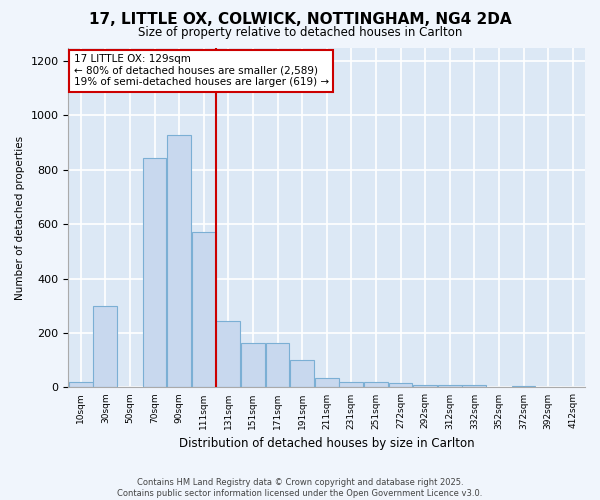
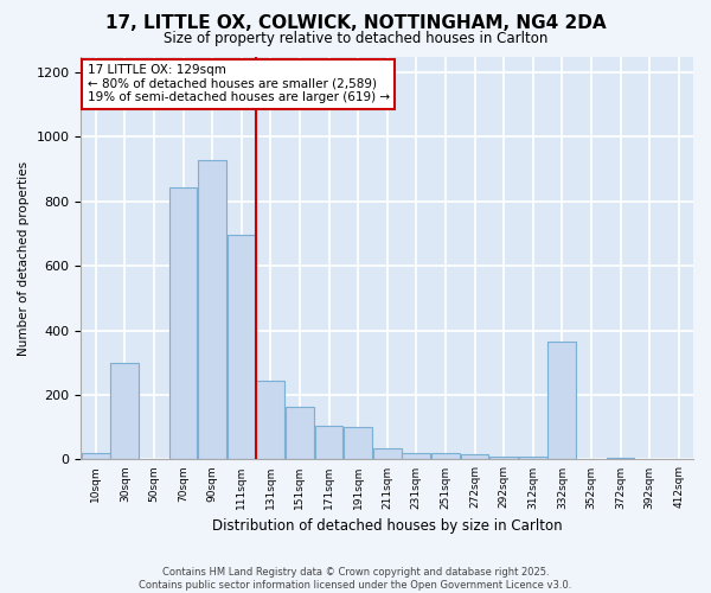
111sqm: 570 -> 695
171sqm: 165 -> 105
332sqm: 8 -> 365
